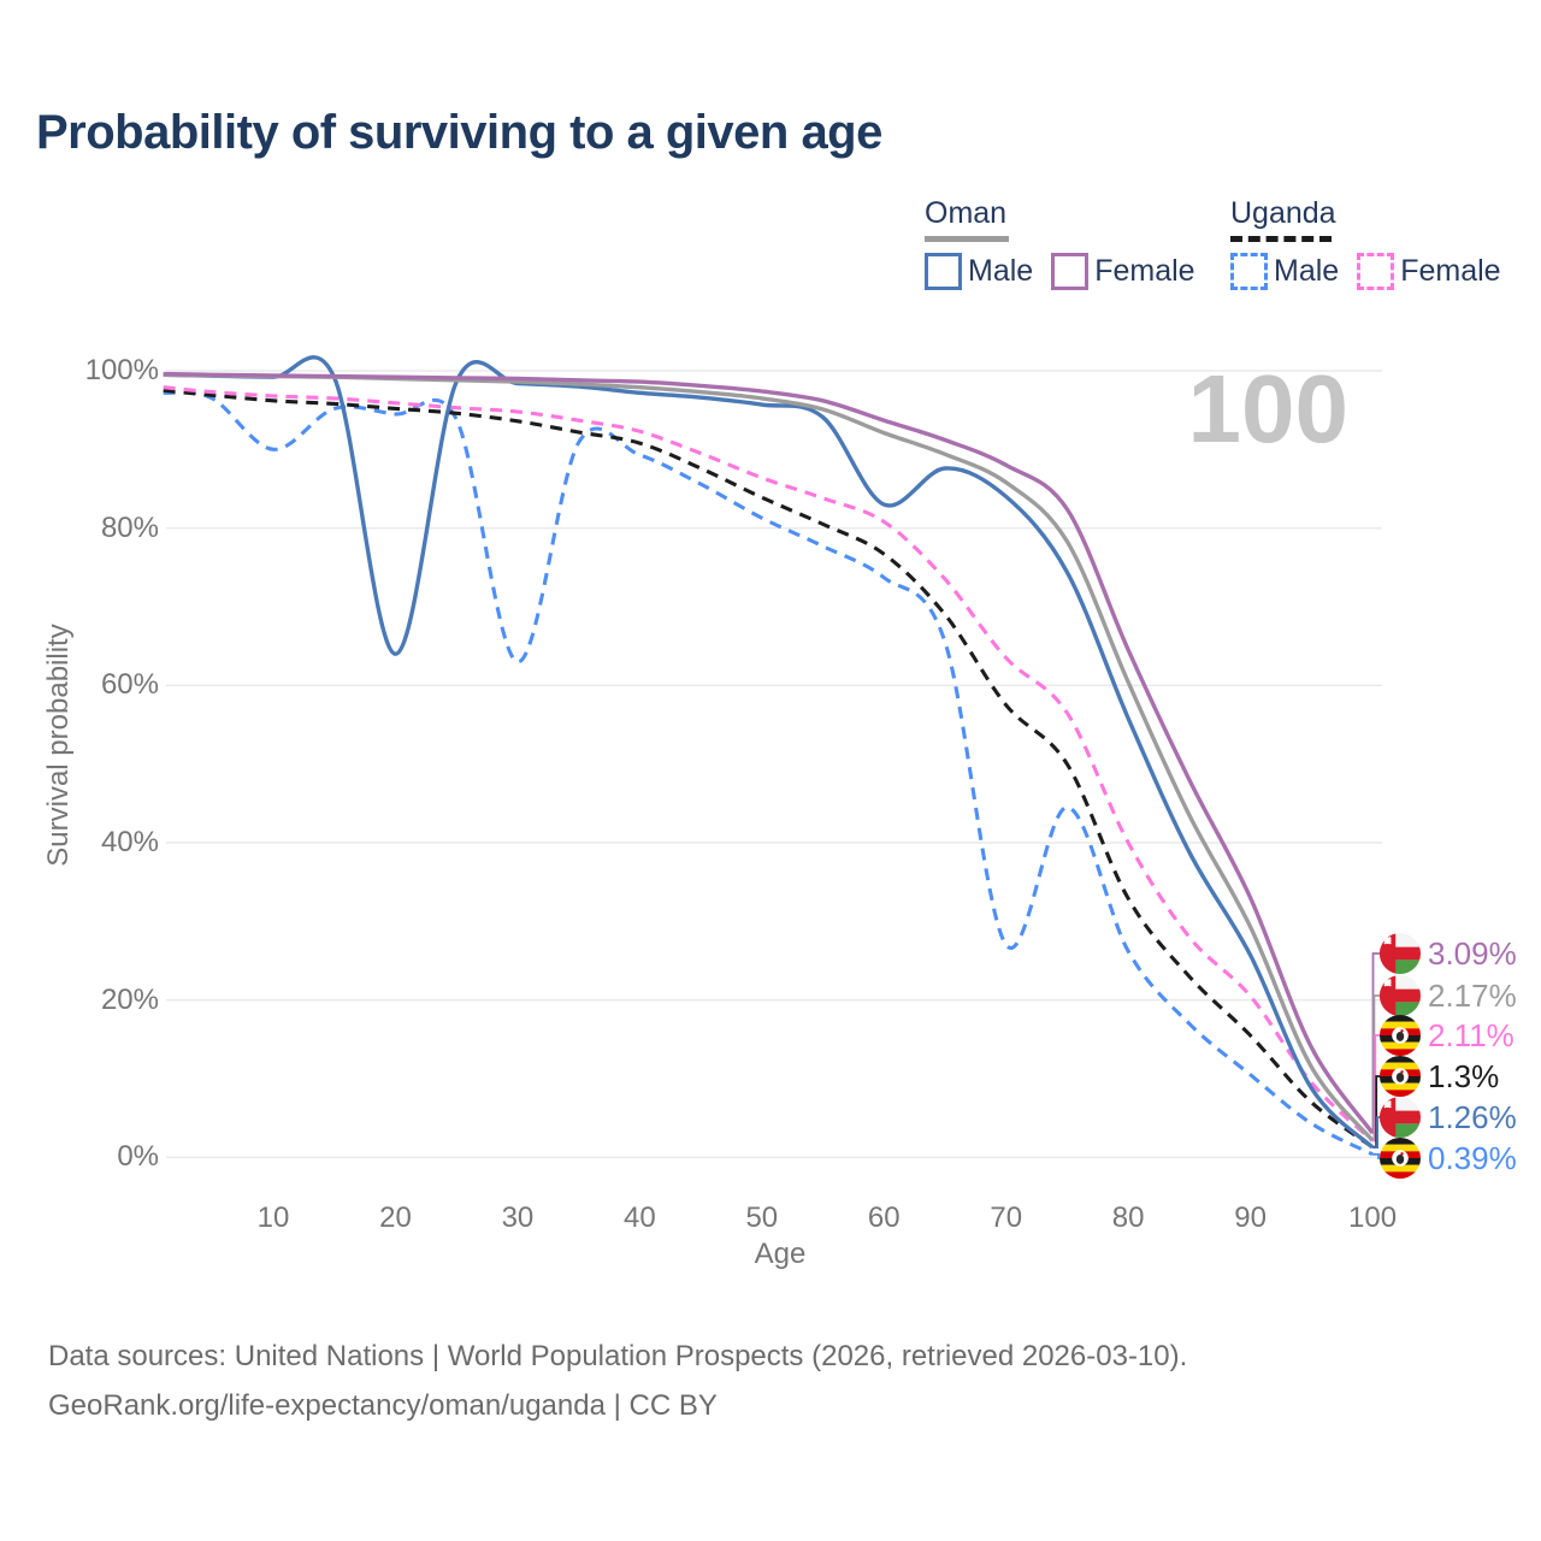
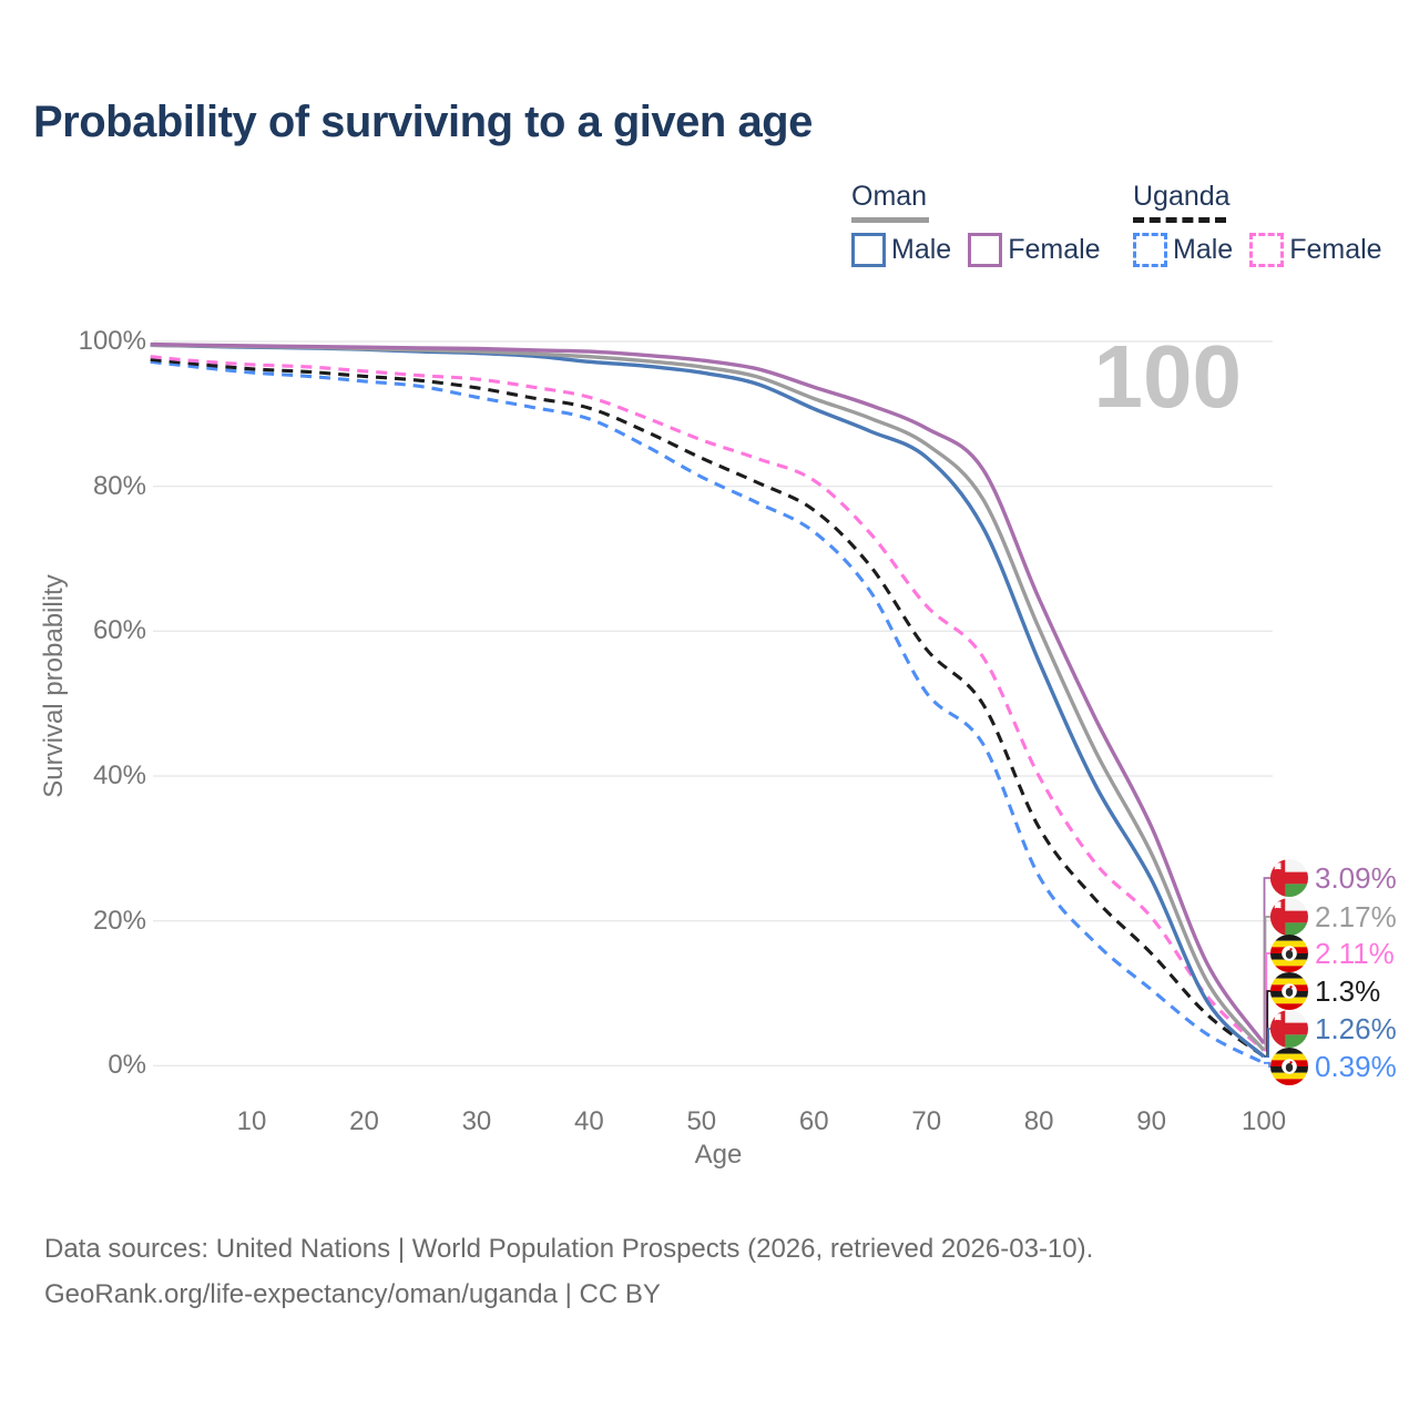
Uganda Male/10: 90% -> 96%
Oman Male/20: 64% -> 99%
Uganda Male/30: 63% -> 92%
Oman Male/60: 83% -> 91%
Uganda Male/70: 27% -> 52%
